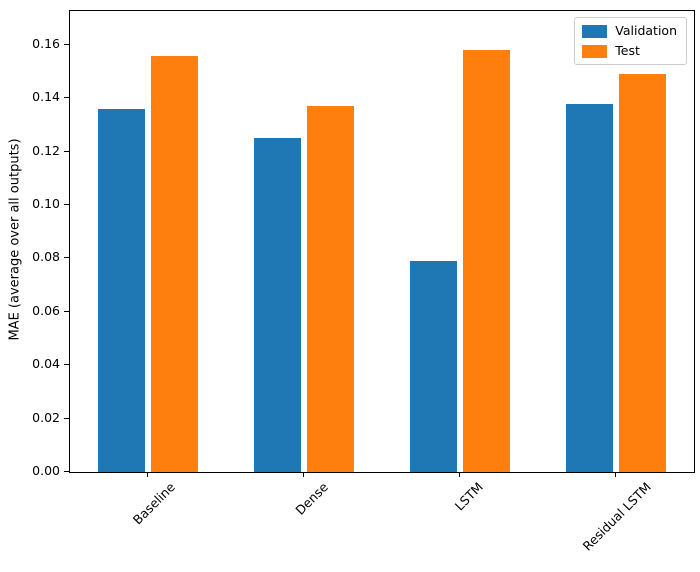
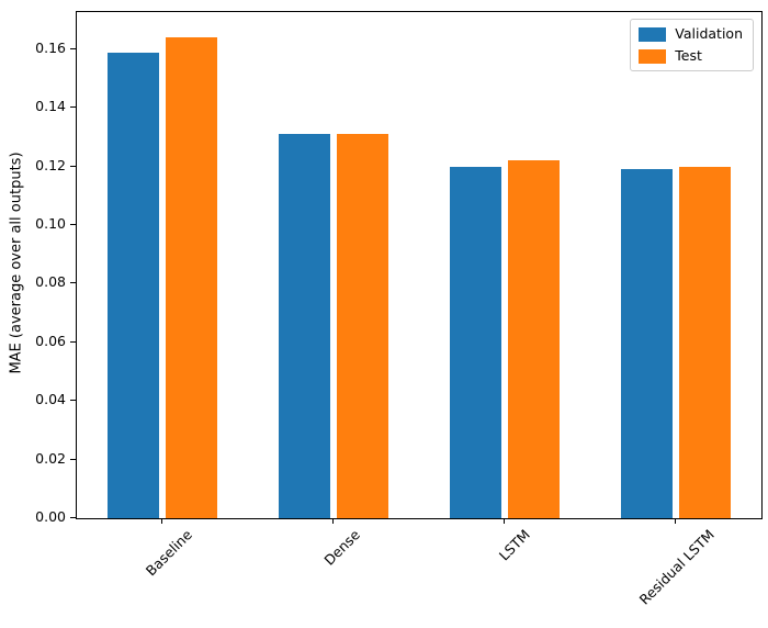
Validation/Baseline: 0.136 -> 0.159
Test/Baseline: 0.156 -> 0.164
Validation/Dense: 0.125 -> 0.131
Test/Dense: 0.137 -> 0.131
Validation/LSTM: 0.079 -> 0.120
Test/LSTM: 0.158 -> 0.122
Validation/Residual LSTM: 0.138 -> 0.119
Test/Residual LSTM: 0.149 -> 0.120
